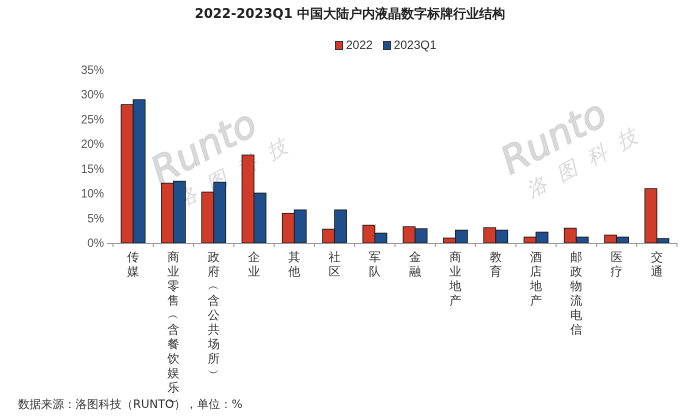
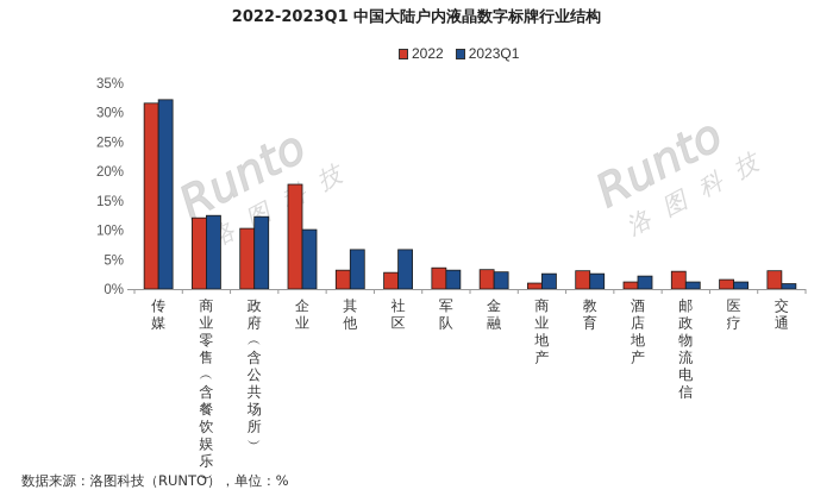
2022/传媒: 28% -> 32%
2023Q1/传媒: 29% -> 32%
2022/其他: 6% -> 3%
2023Q1/军队: 2% -> 3%
2022/交通: 11% -> 3%
